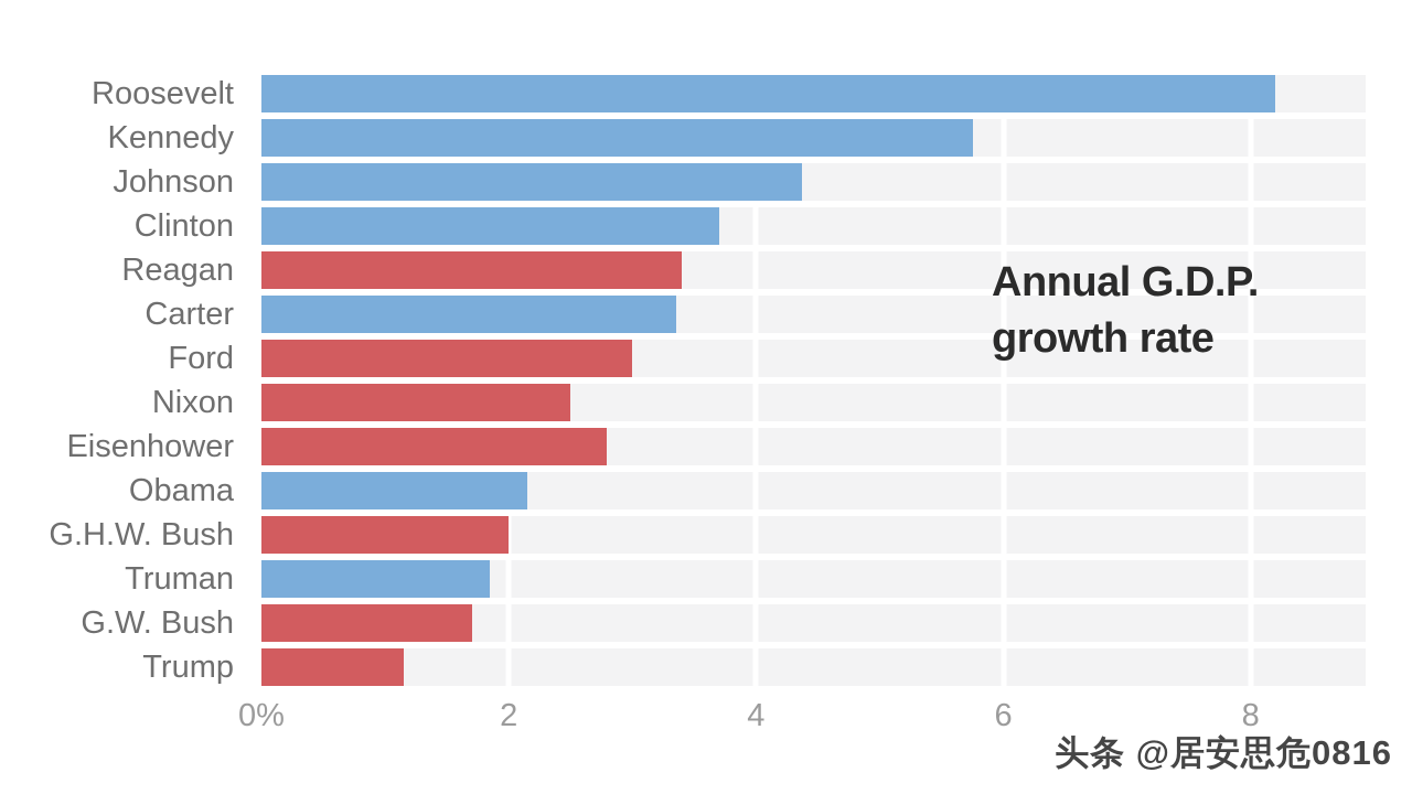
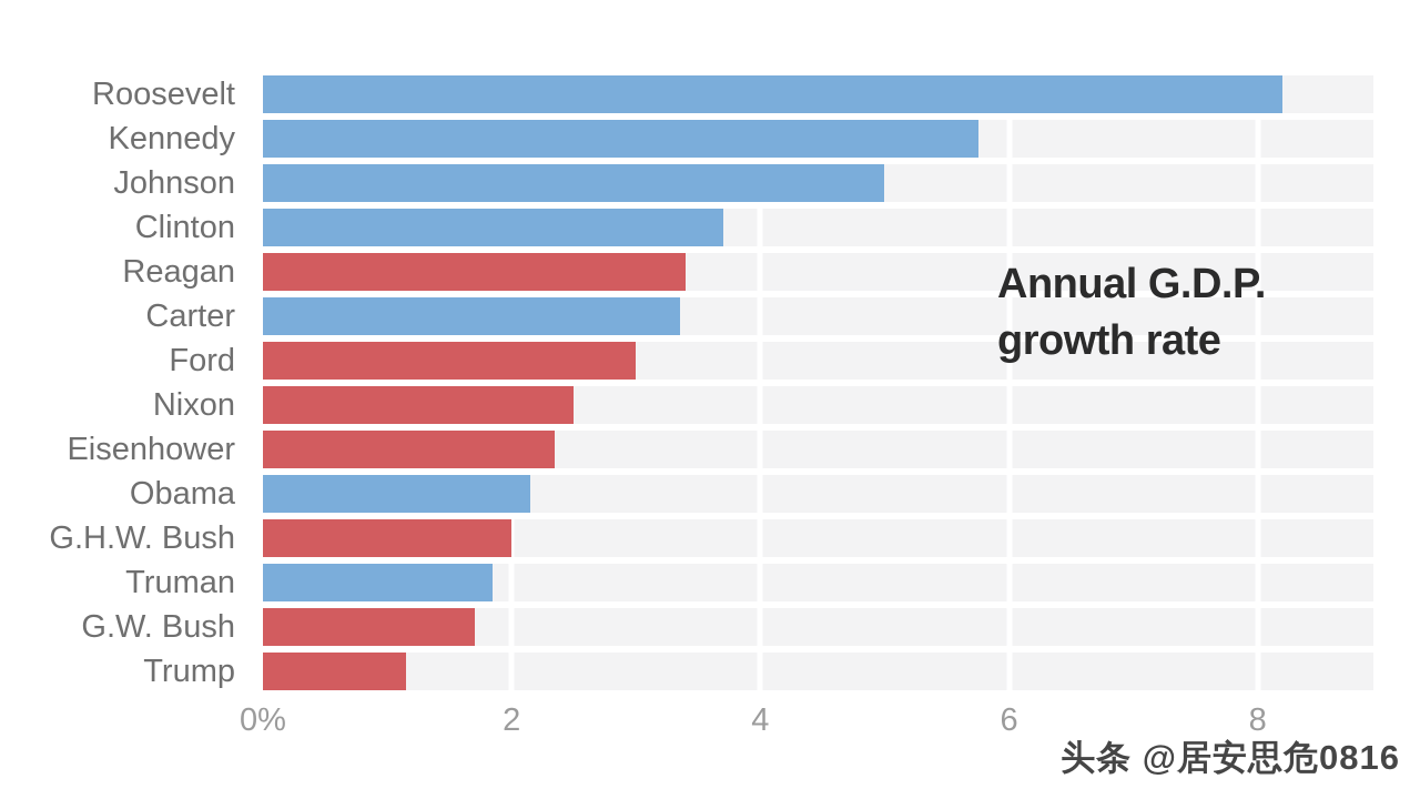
Johnson: 4.37 -> 5.00
Eisenhower: 2.79 -> 2.35
